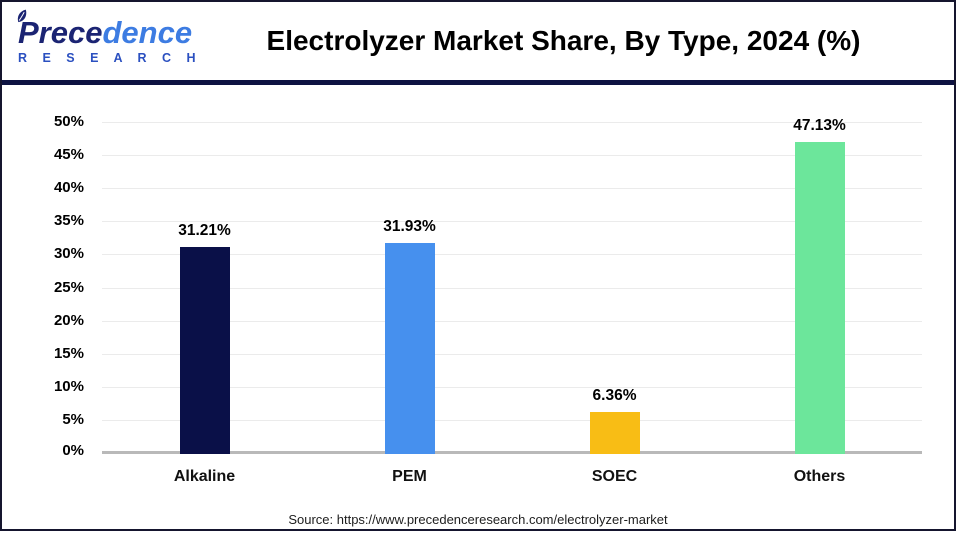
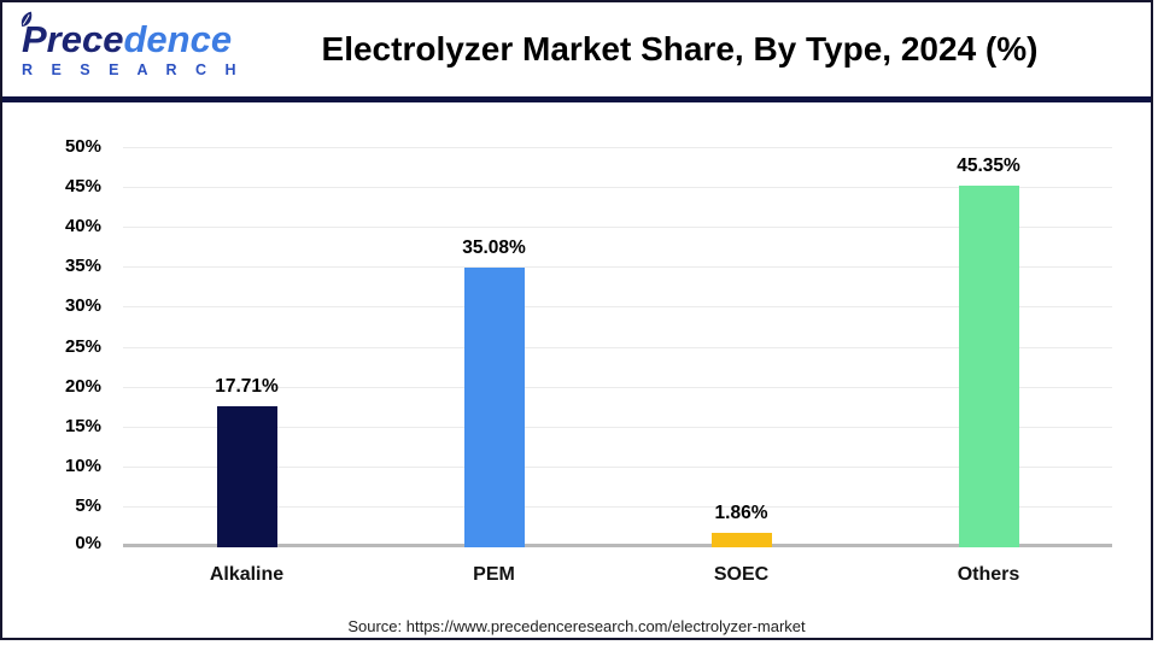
Alkaline: 31.21% -> 17.71%
PEM: 31.93% -> 35.08%
SOEC: 6.36% -> 1.86%
Others: 47.13% -> 45.35%
